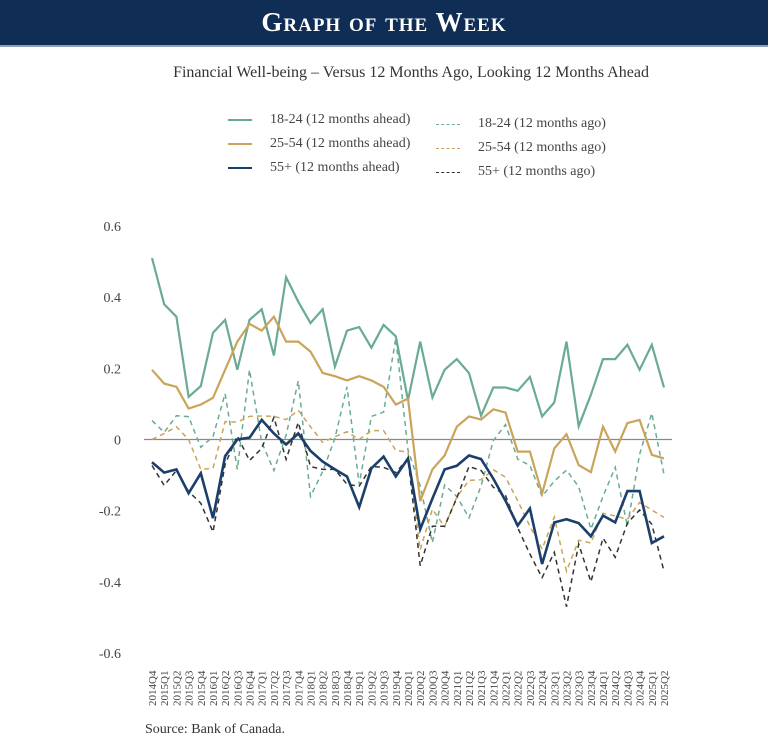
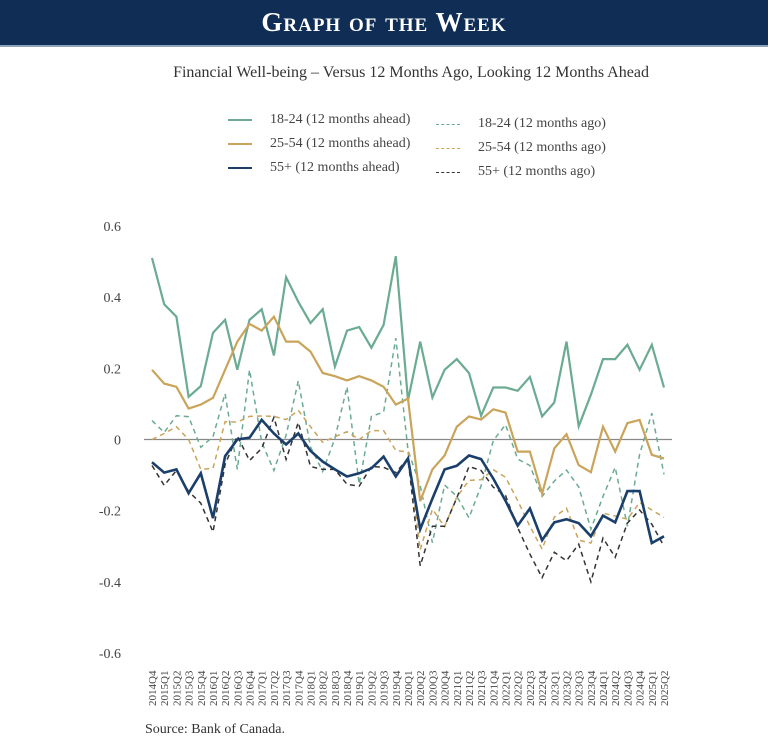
18-24 (12 months ago)/2018Q1: -0.16 -> -0.02
55+ (12 months ahead)/2019Q1: -0.19 -> -0.10
18-24 (12 months ahead)/2019Q4: 0.29 -> 0.52
55+ (12 months ahead)/2022Q4: -0.35 -> -0.28
25-54 (12 months ago)/2023Q2: -0.37 -> -0.19
55+ (12 months ago)/2023Q2: -0.47 -> -0.34
55+ (12 months ago)/2025Q2: -0.37 -> -0.30
